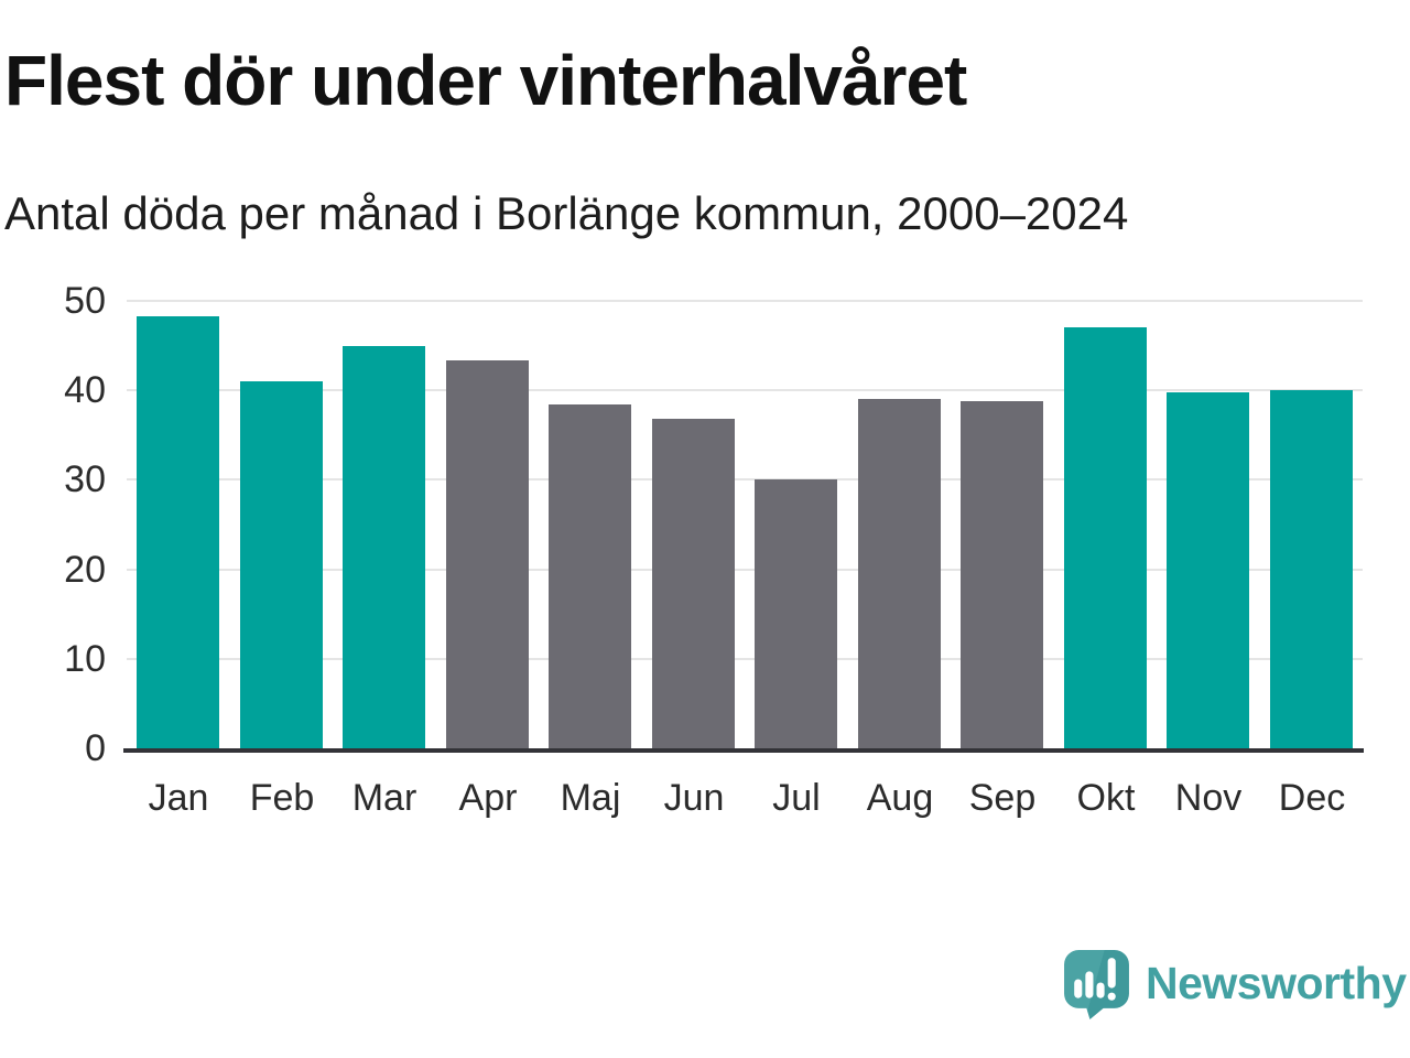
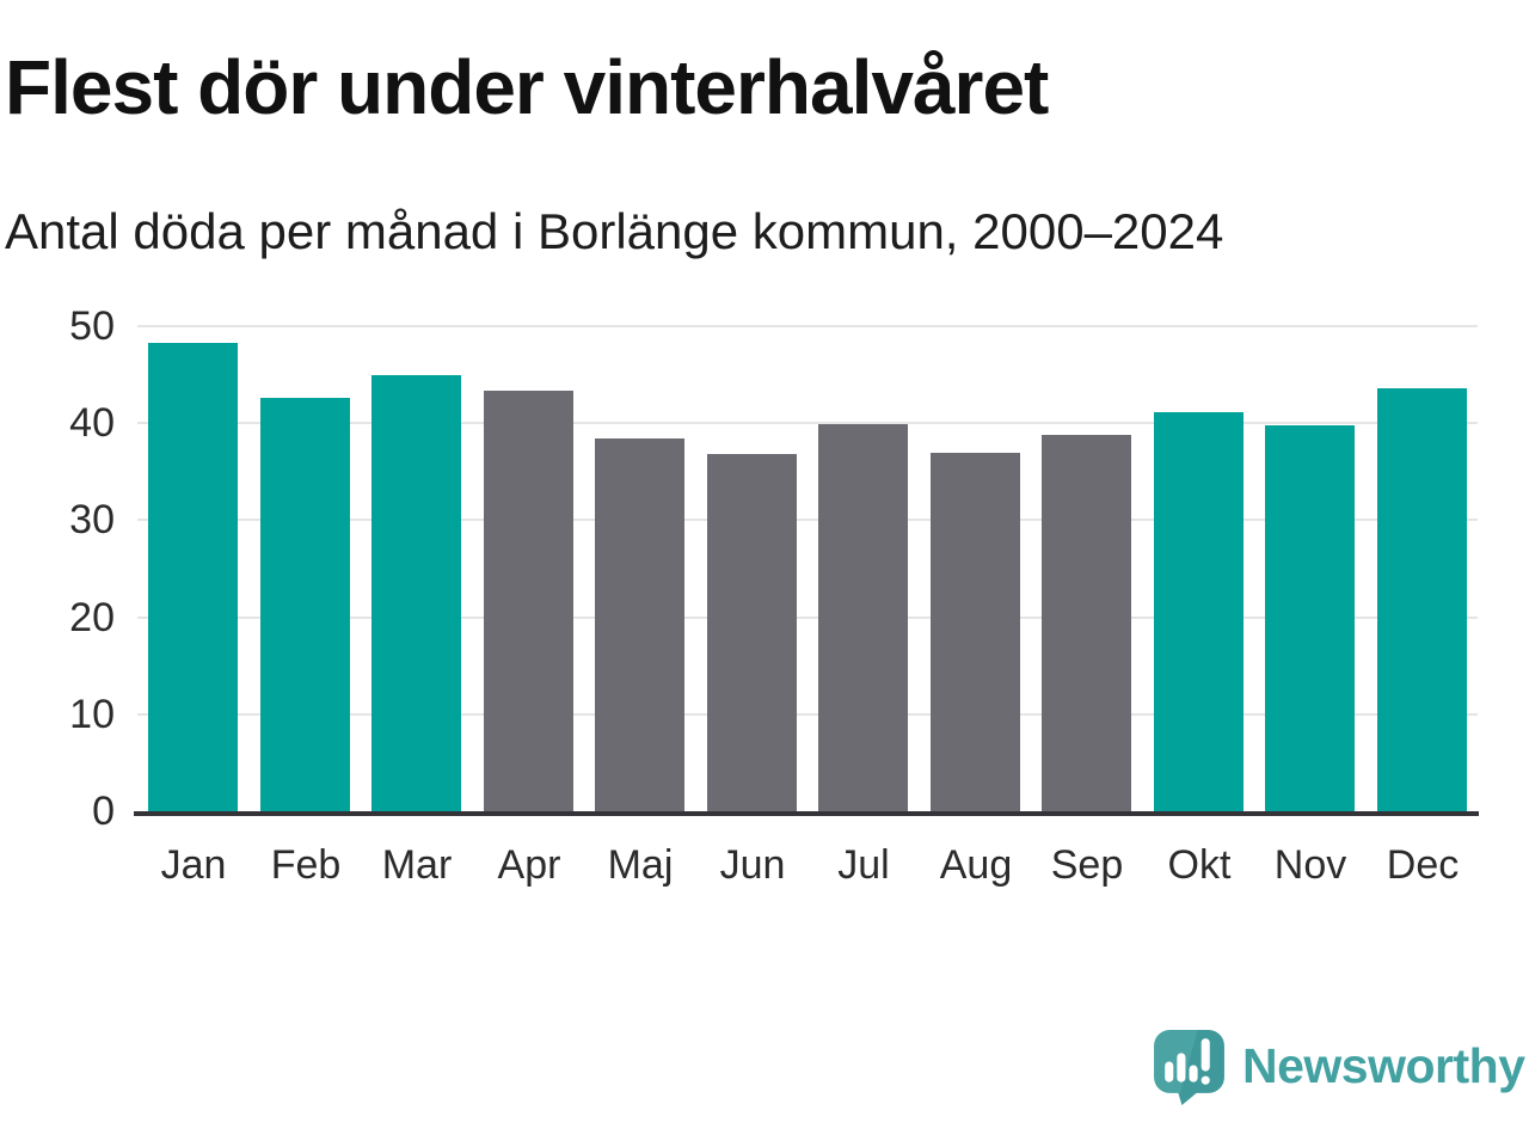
Feb: 41 -> 43
Jul: 30 -> 40
Aug: 39 -> 37
Okt: 47 -> 41
Dec: 40 -> 44
